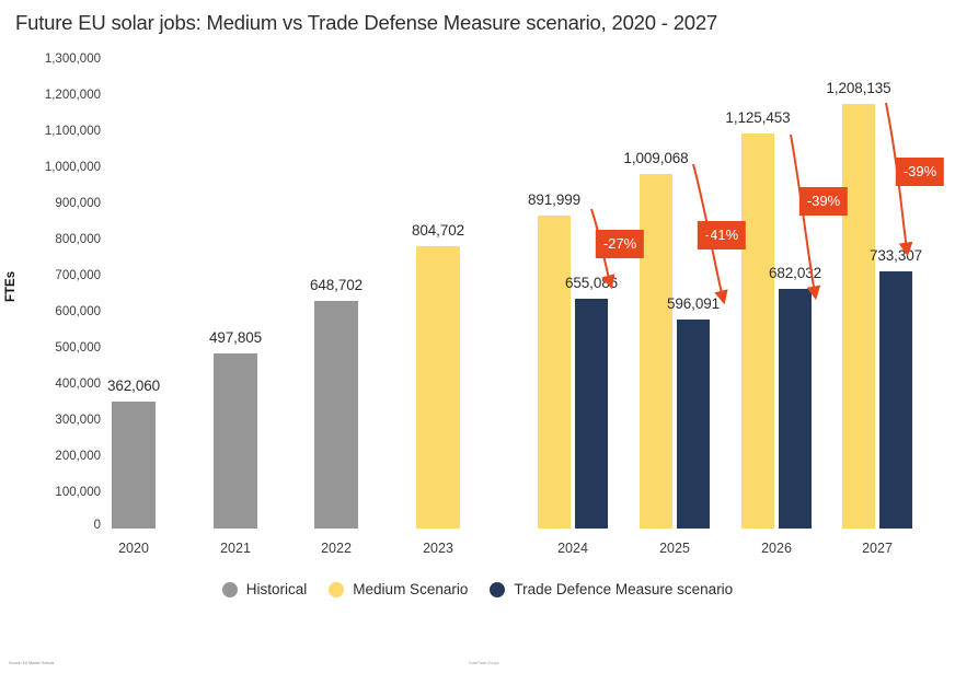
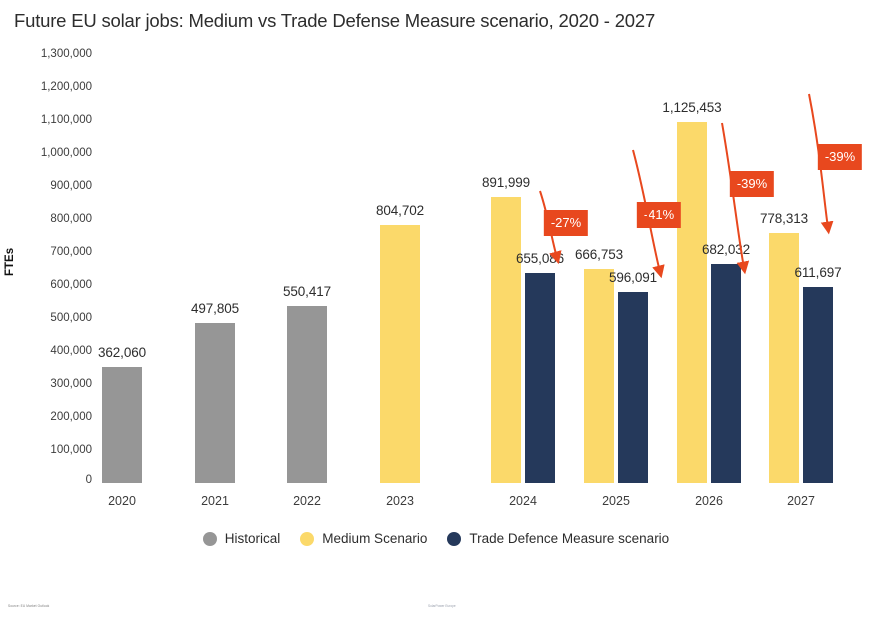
Historical/2022: 648,702 -> 550,417
Medium Scenario/2025: 1,009,068 -> 666,753
Medium Scenario/2027: 1,208,135 -> 778,313
Trade Defence Measure scenario/2027: 733,307 -> 611,697
